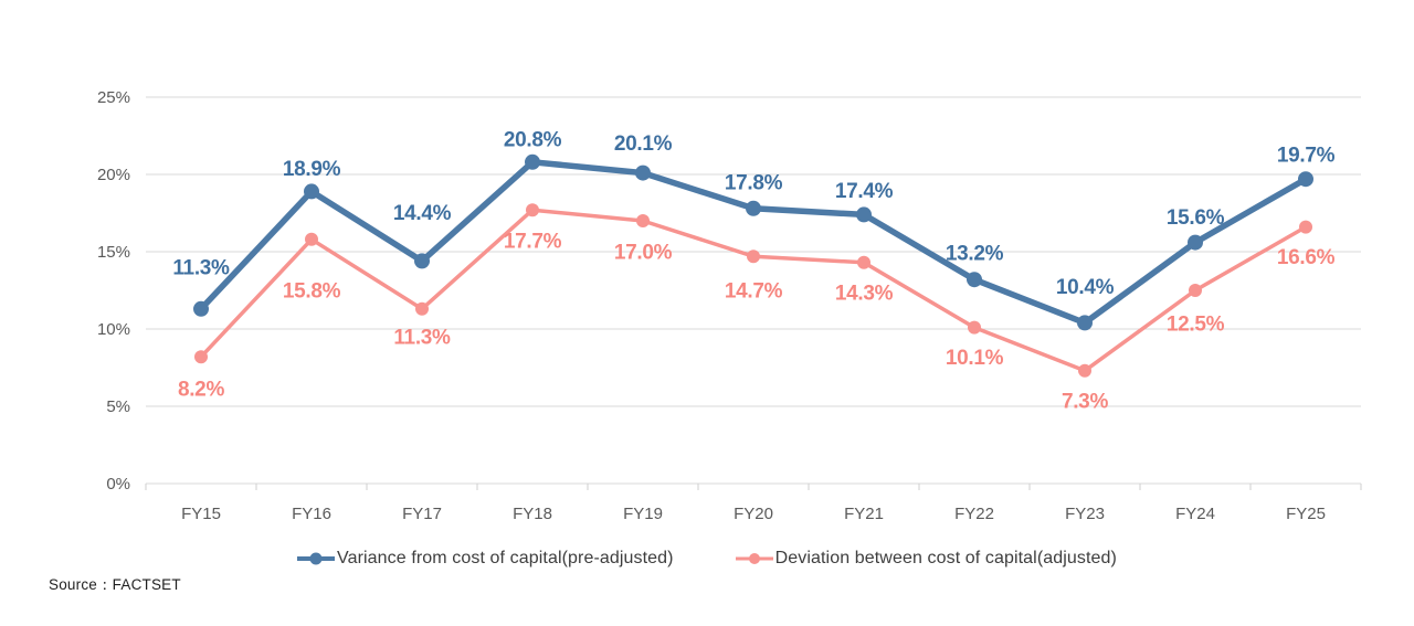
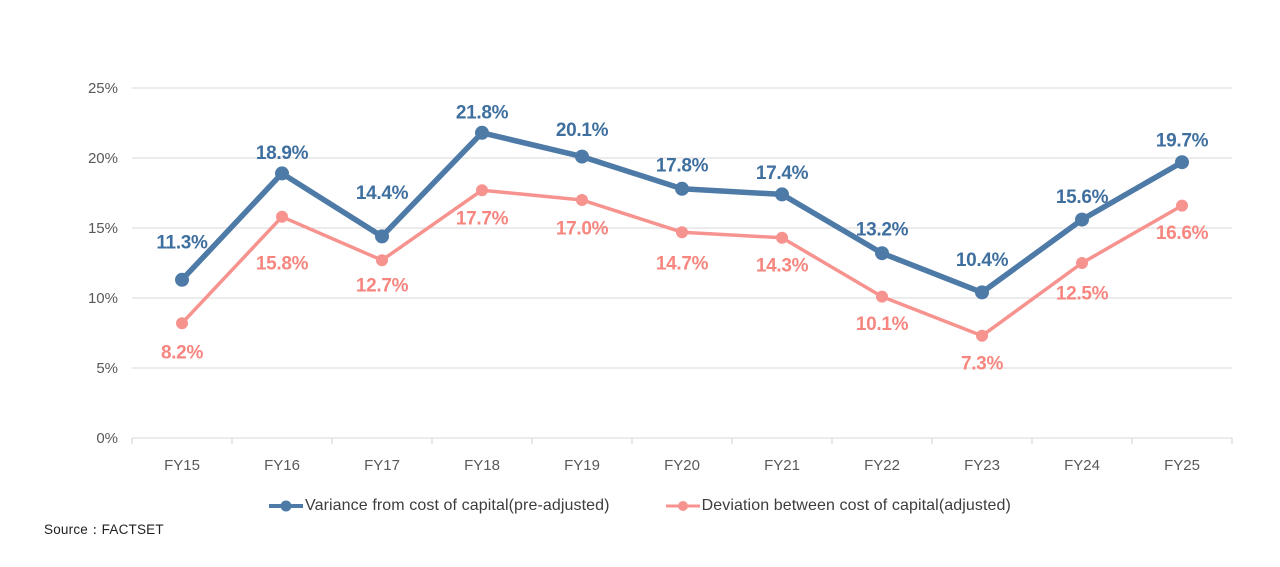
Deviation between cost of capital(adjusted)/FY17: 11.3% -> 12.7%
Variance from cost of capital(pre-adjusted)/FY18: 20.8% -> 21.8%
